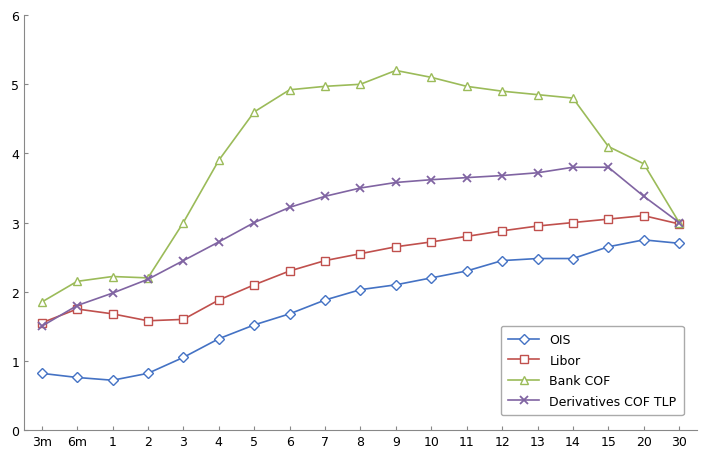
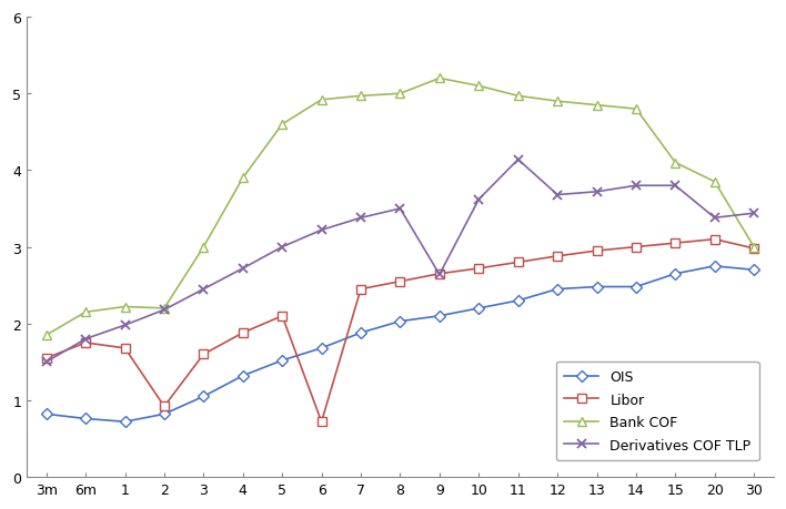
Libor/2: 1.58 -> 0.92
Libor/6: 2.30 -> 0.72
Derivatives COF TLP/9: 3.58 -> 2.64
Derivatives COF TLP/11: 3.65 -> 4.14
Derivatives COF TLP/30: 3.00 -> 3.44
